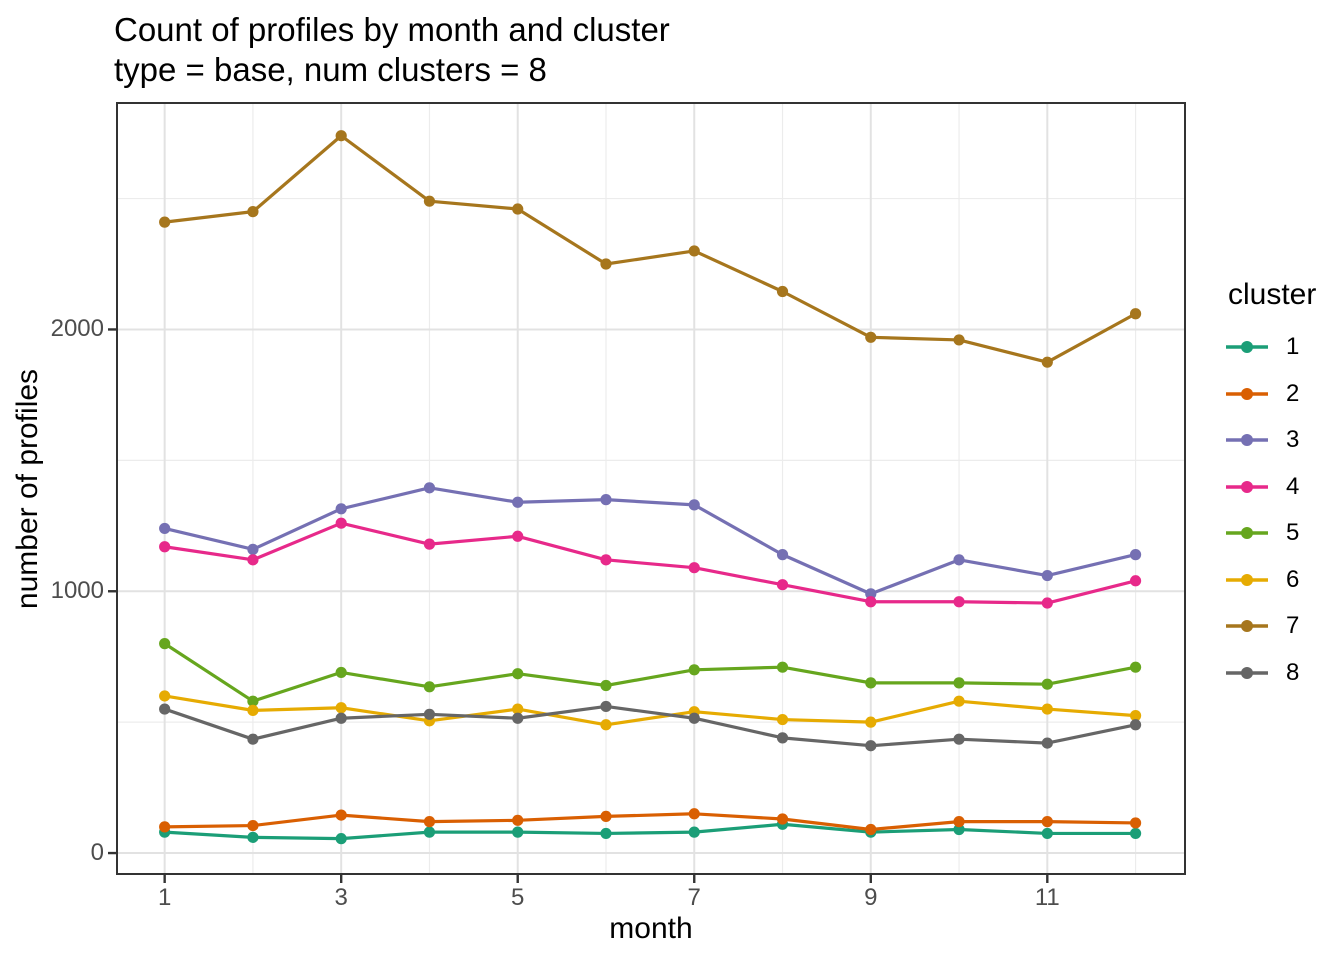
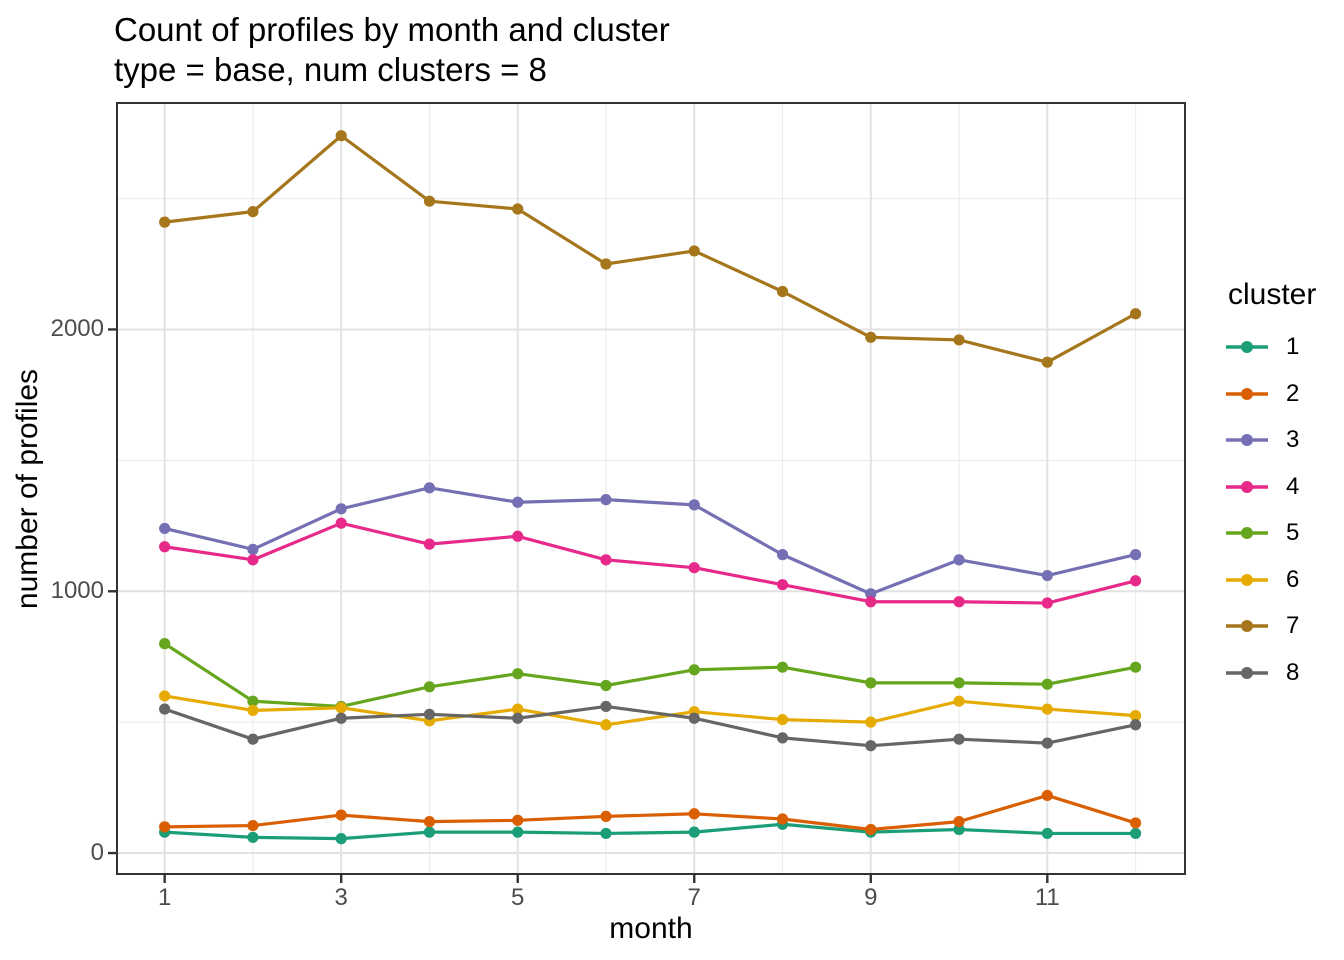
5/3: 690 -> 560
2/11: 120 -> 220
